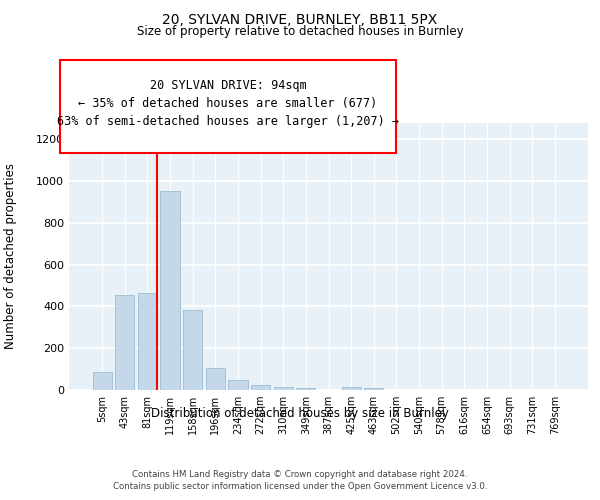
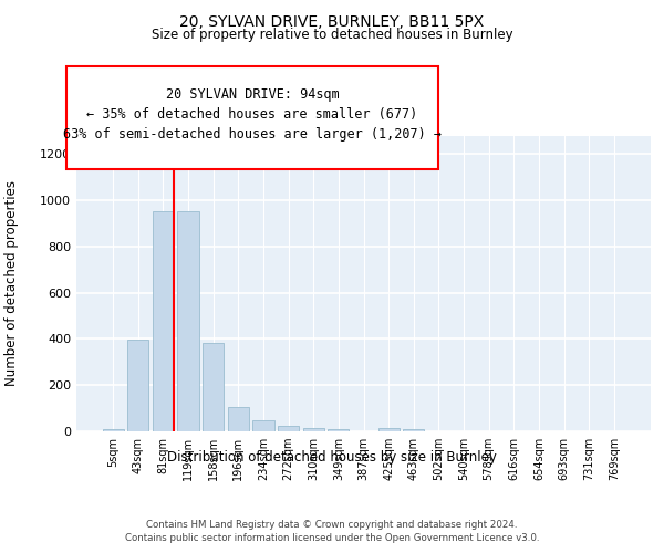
5sqm: 85 -> 10
43sqm: 455 -> 395
81sqm: 465 -> 950
